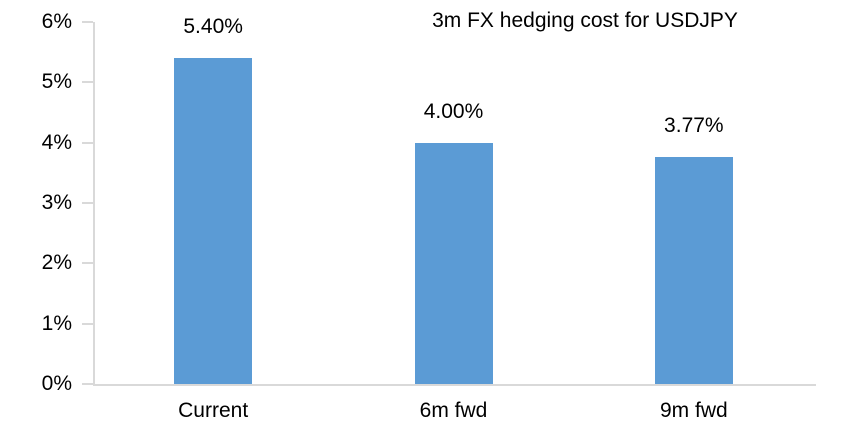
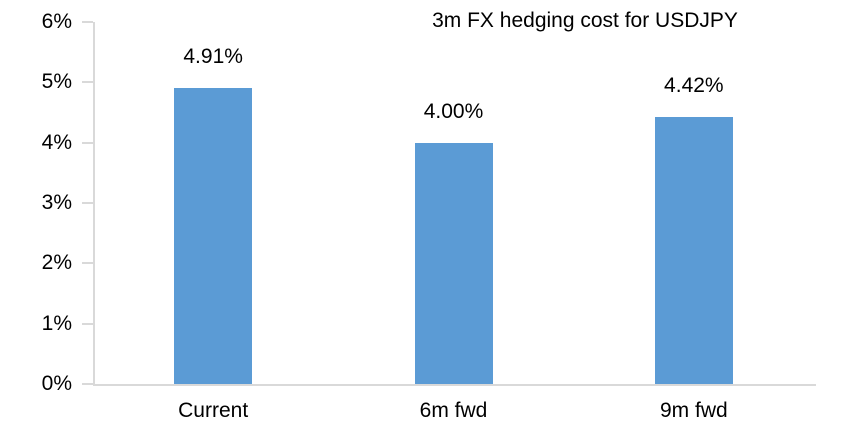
Current: 5.40% -> 4.91%
9m fwd: 3.77% -> 4.42%
